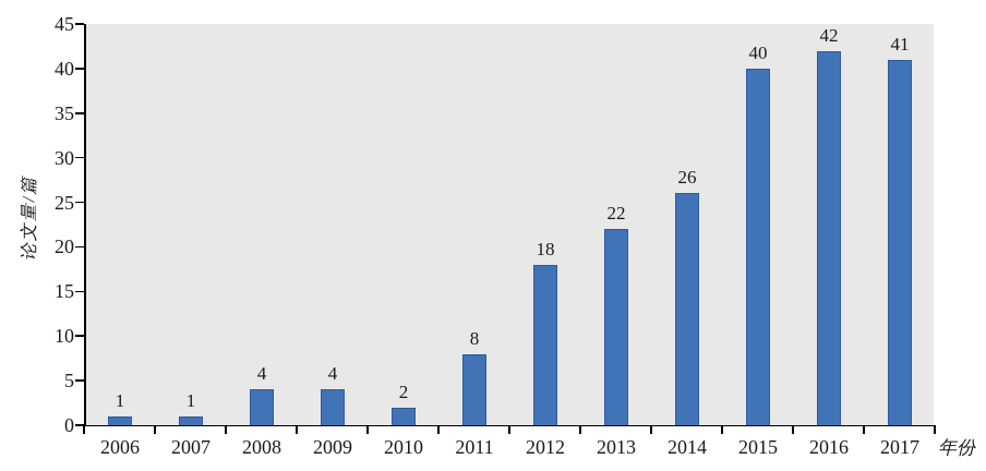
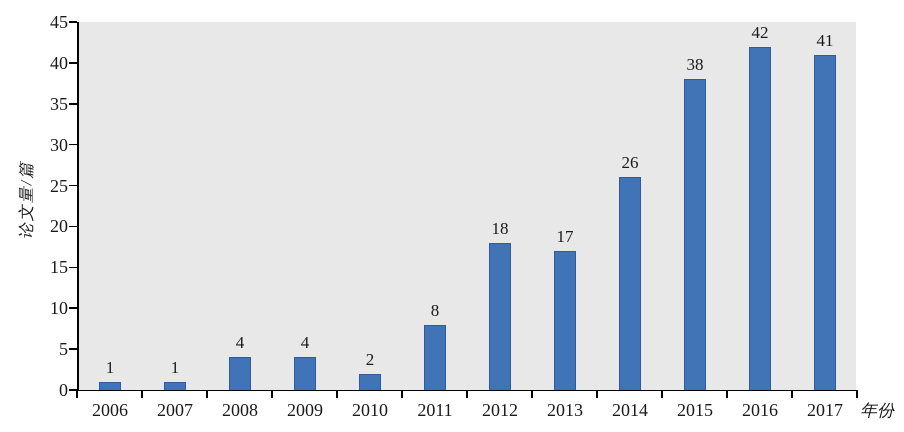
2013: 22 -> 17
2015: 40 -> 38
